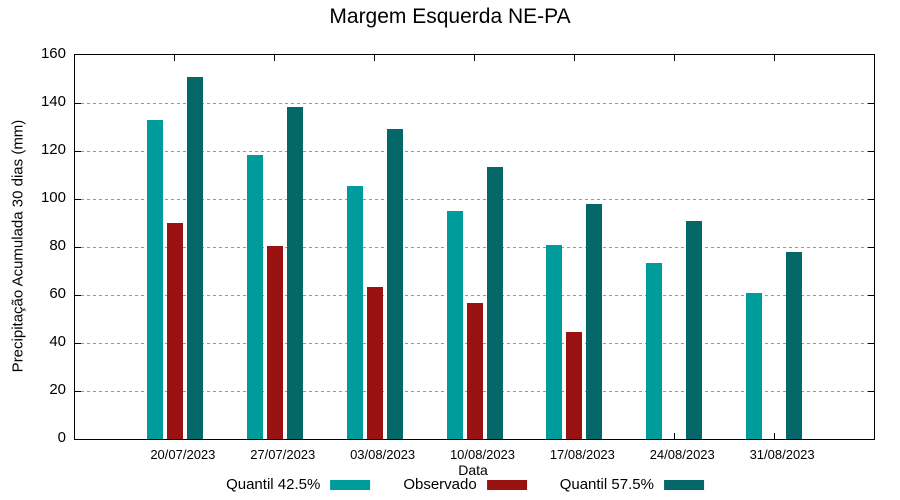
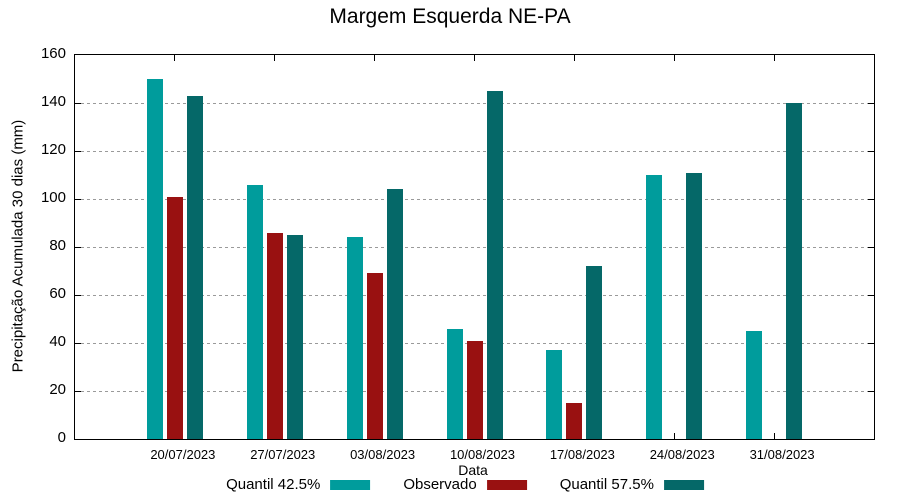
Quantil 42.5%/20/07/2023: 133 -> 150
Observado/20/07/2023: 90 -> 101
Quantil 57.5%/20/07/2023: 151 -> 143
Quantil 42.5%/27/07/2023: 118 -> 106
Observado/27/07/2023: 80 -> 86
Quantil 57.5%/27/07/2023: 138 -> 85
Quantil 42.5%/03/08/2023: 106 -> 84
Observado/03/08/2023: 64 -> 69
Quantil 57.5%/03/08/2023: 129 -> 104
Quantil 42.5%/10/08/2023: 95 -> 46
Observado/10/08/2023: 56 -> 41
Quantil 57.5%/10/08/2023: 114 -> 145
Quantil 42.5%/17/08/2023: 81 -> 37
Observado/17/08/2023: 44 -> 15
Quantil 57.5%/17/08/2023: 98 -> 72
Quantil 42.5%/24/08/2023: 74 -> 110
Quantil 57.5%/24/08/2023: 91 -> 111
Quantil 42.5%/31/08/2023: 61 -> 45
Quantil 57.5%/31/08/2023: 78 -> 140
